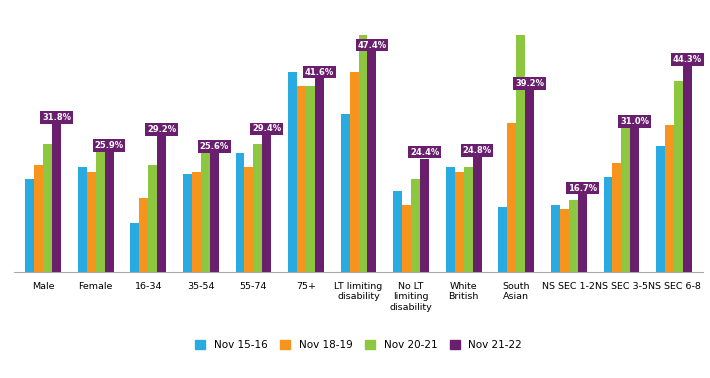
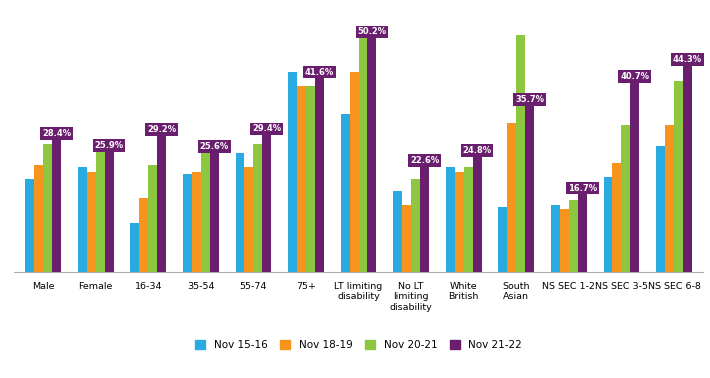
Nov 21-22/Male: 31.8% -> 28.4%
Nov 21-22/LT limiting disability: 47.4% -> 50.2%
Nov 21-22/No LT limiting disability: 24.4% -> 22.6%
Nov 21-22/South Asian: 39.2% -> 35.7%
Nov 21-22/NS SEC 3-5: 31.0% -> 40.7%
